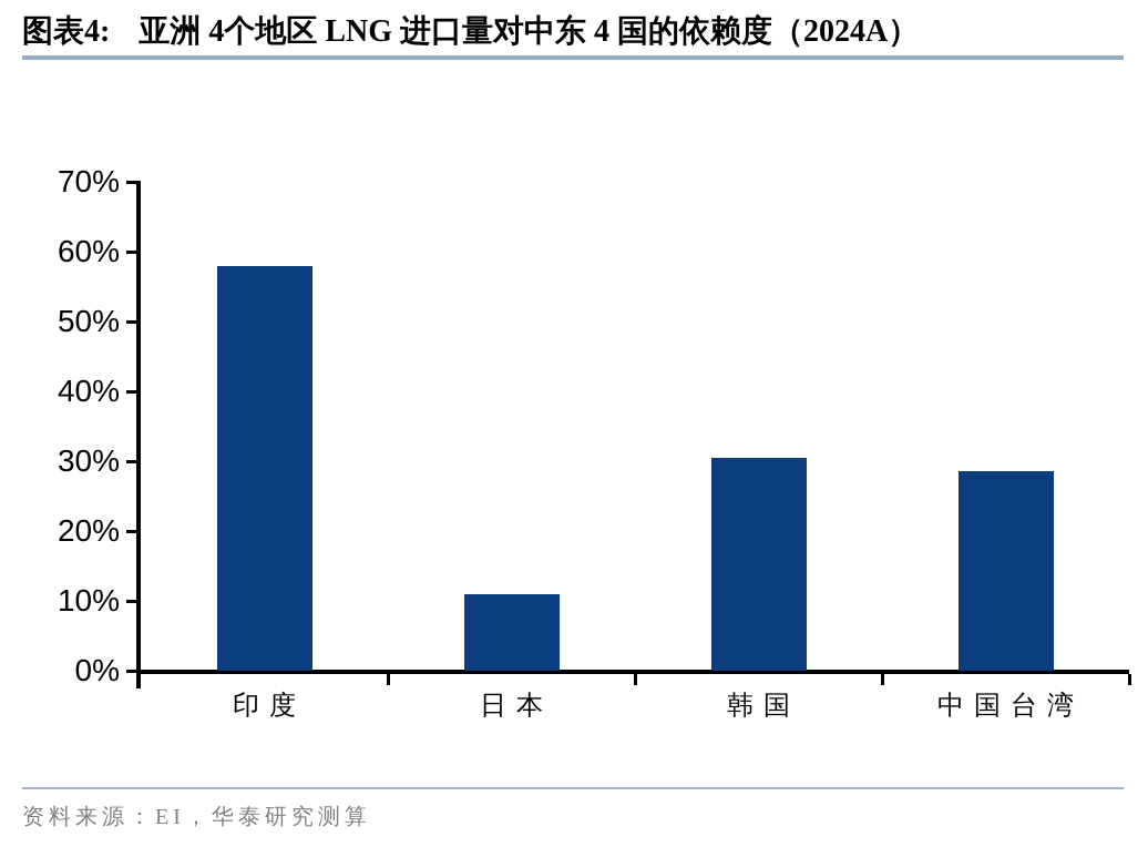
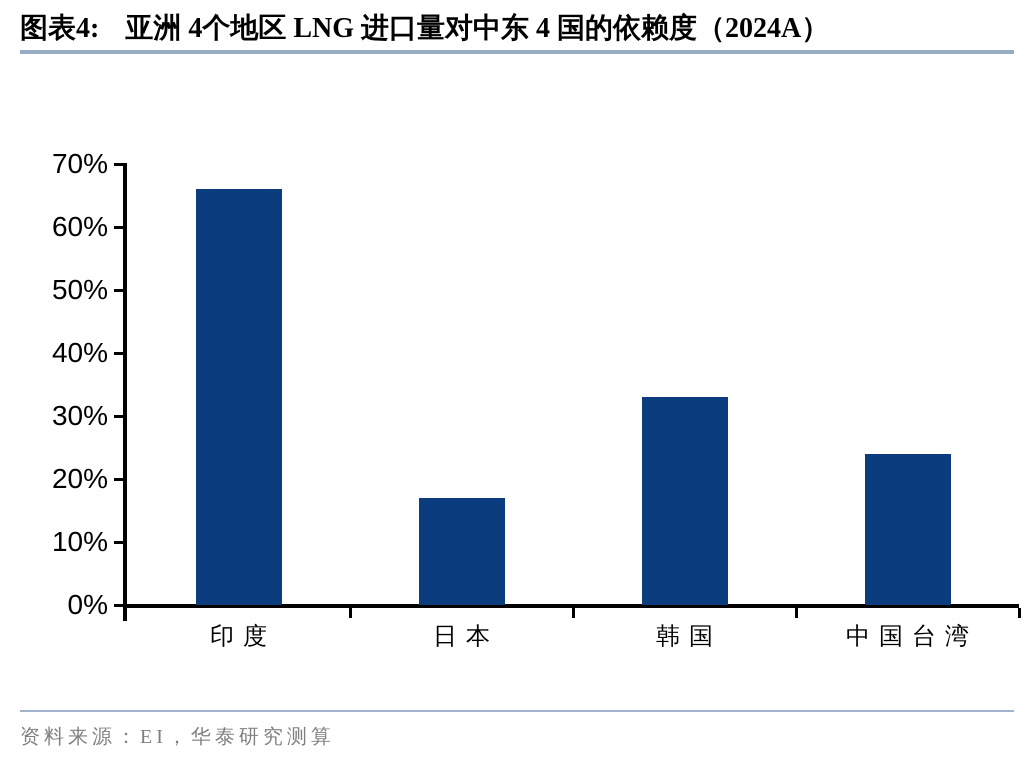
印度: 58% -> 66%
日本: 11% -> 17%
韩国: 30% -> 33%
中国台湾: 28% -> 24%
